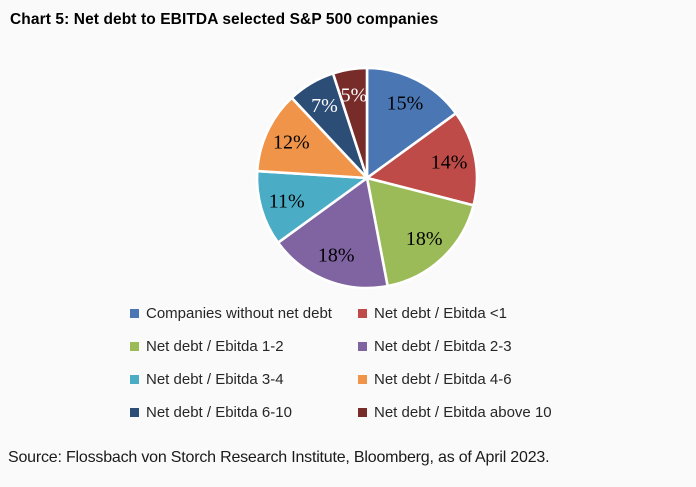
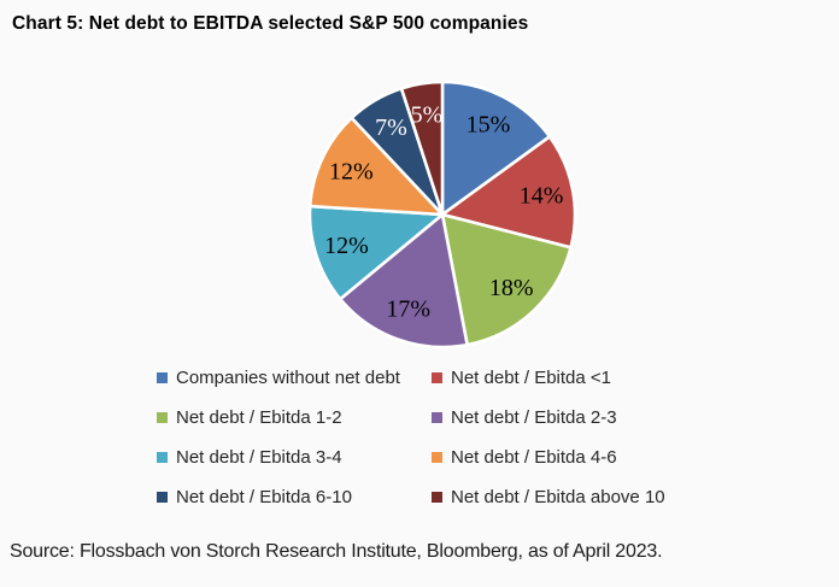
Net debt / Ebitda 2-3: 18% -> 17%
Net debt / Ebitda 3-4: 11% -> 12%
